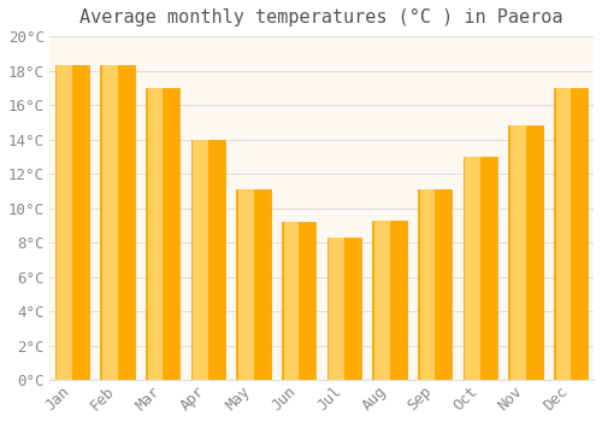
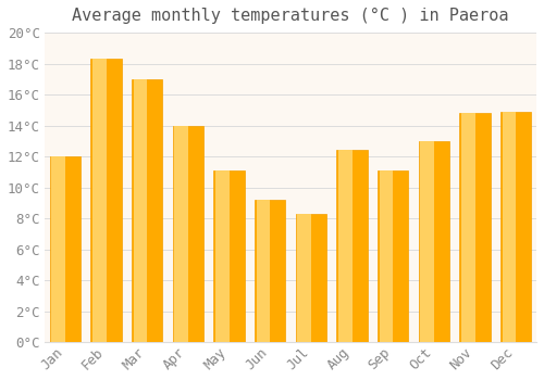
Jan: 18.3°C -> 12.0°C
Aug: 9.3°C -> 12.4°C
Dec: 17.0°C -> 14.9°C
